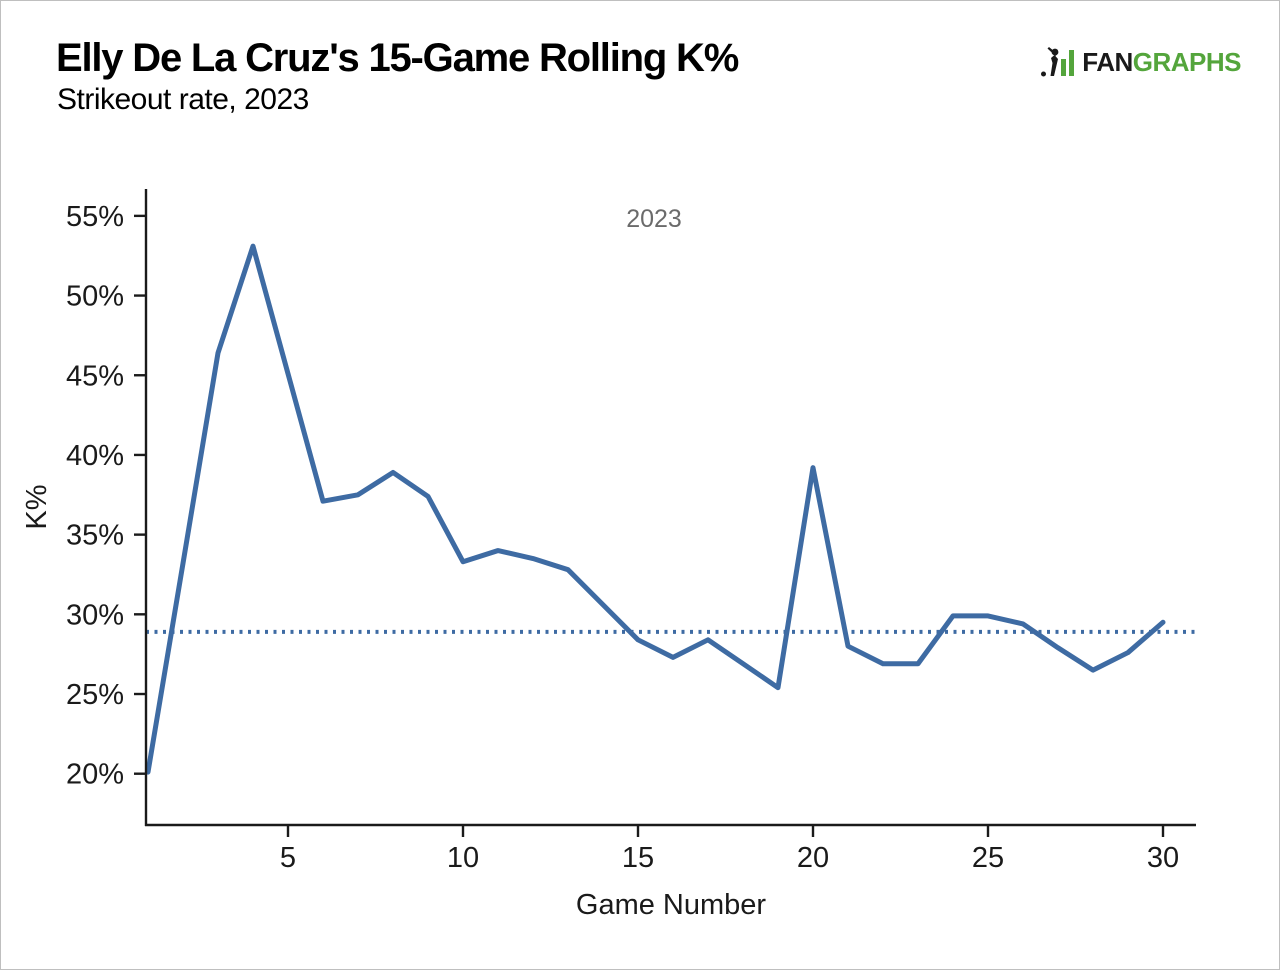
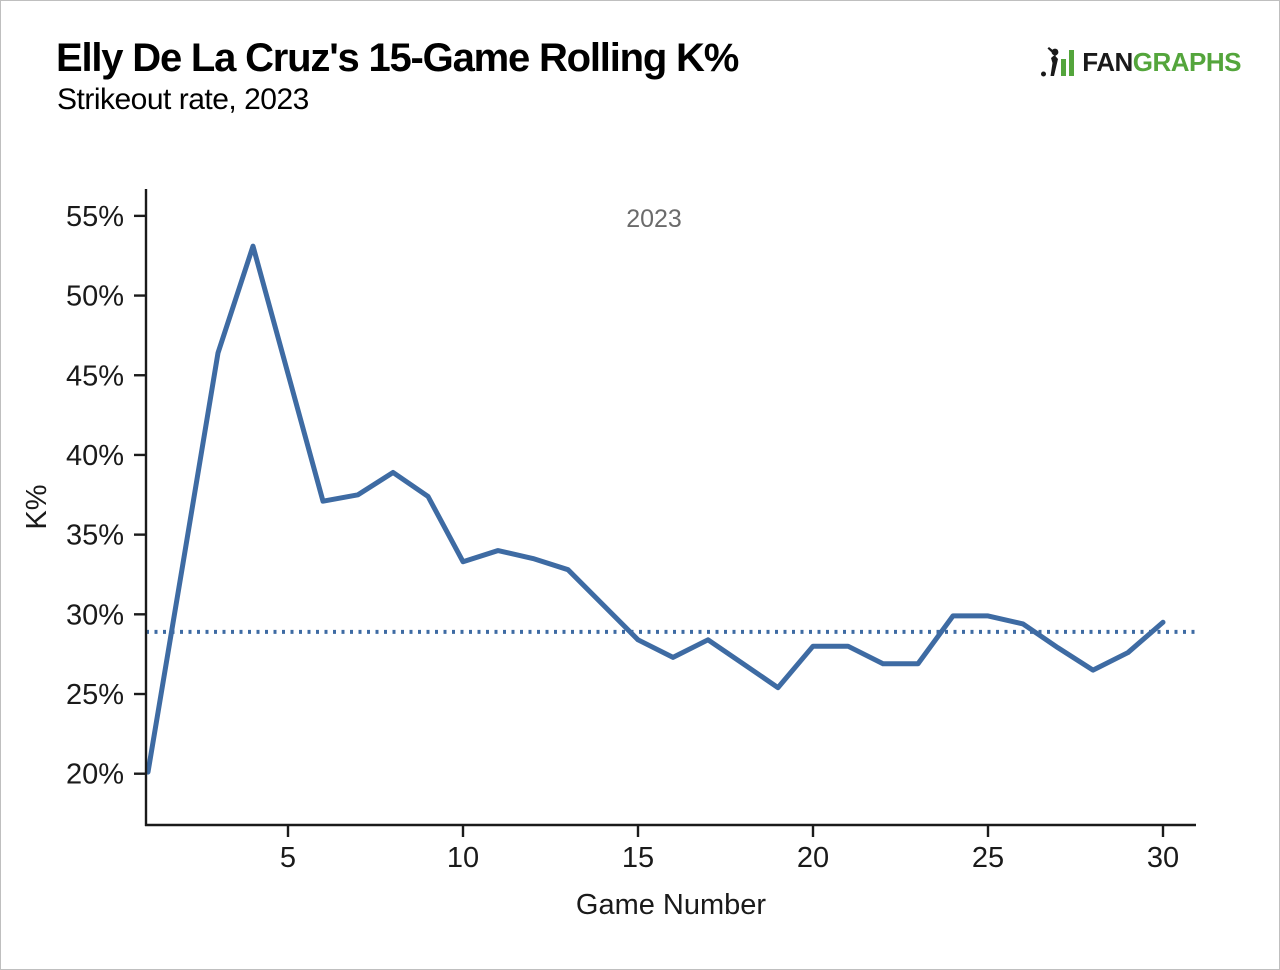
20: 39.2% -> 28.0%
